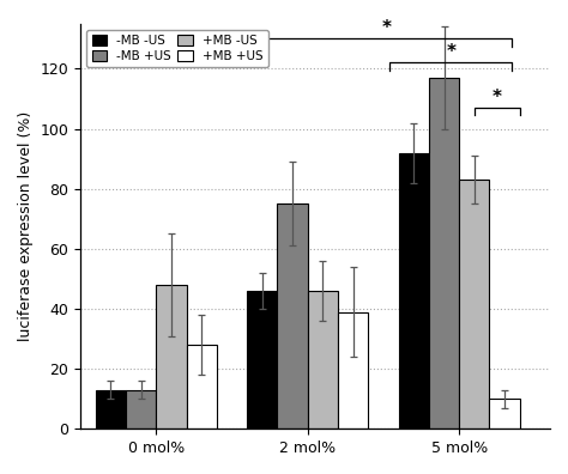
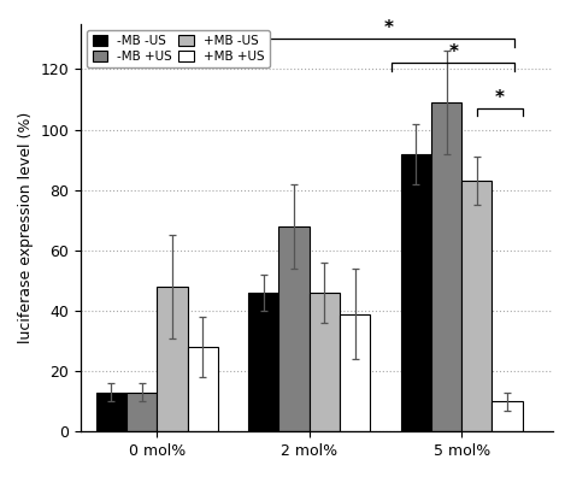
-MB +US/2 mol%: 75 -> 68
-MB +US/5 mol%: 117 -> 109
